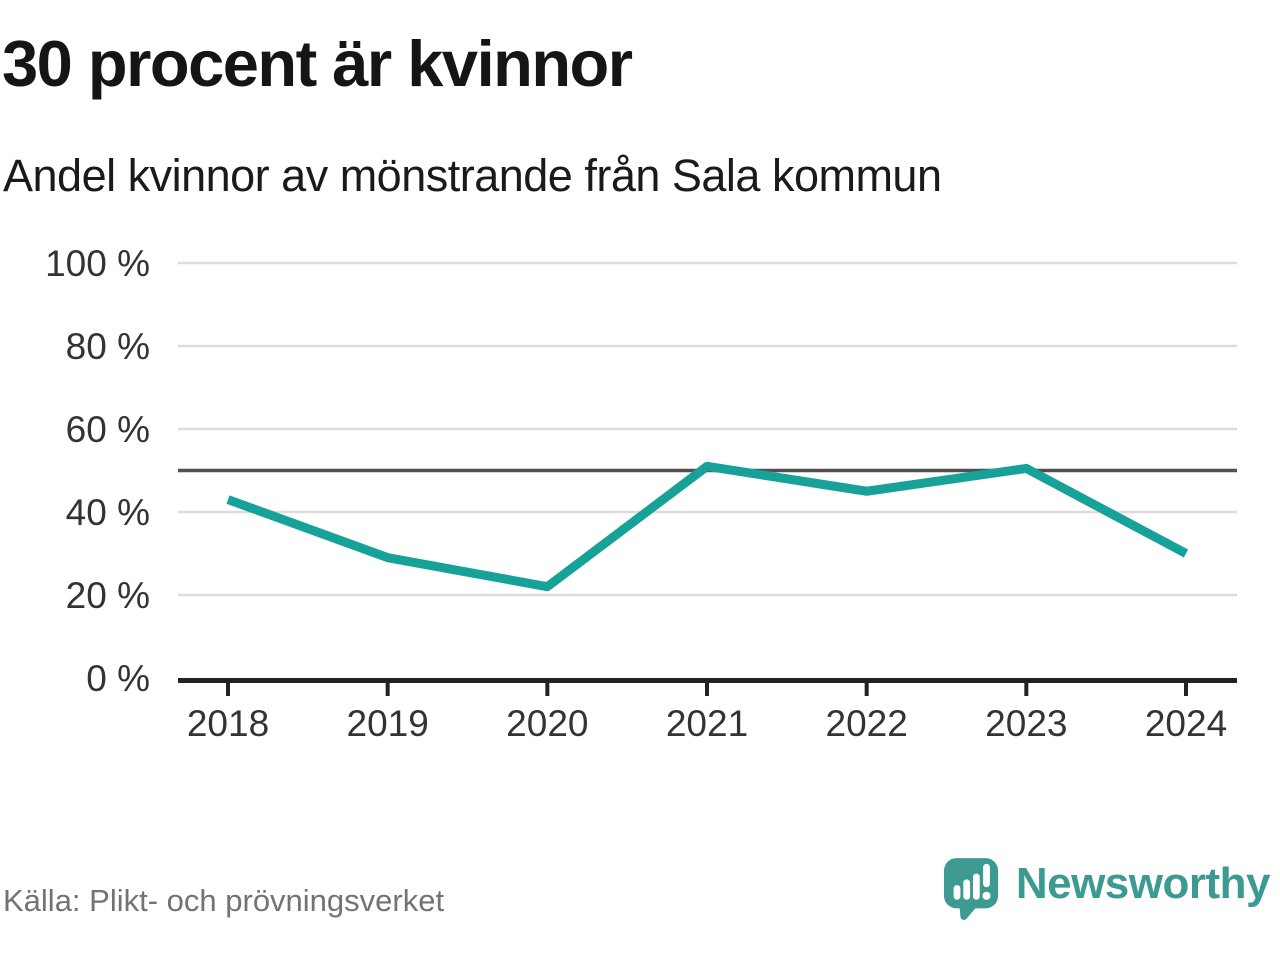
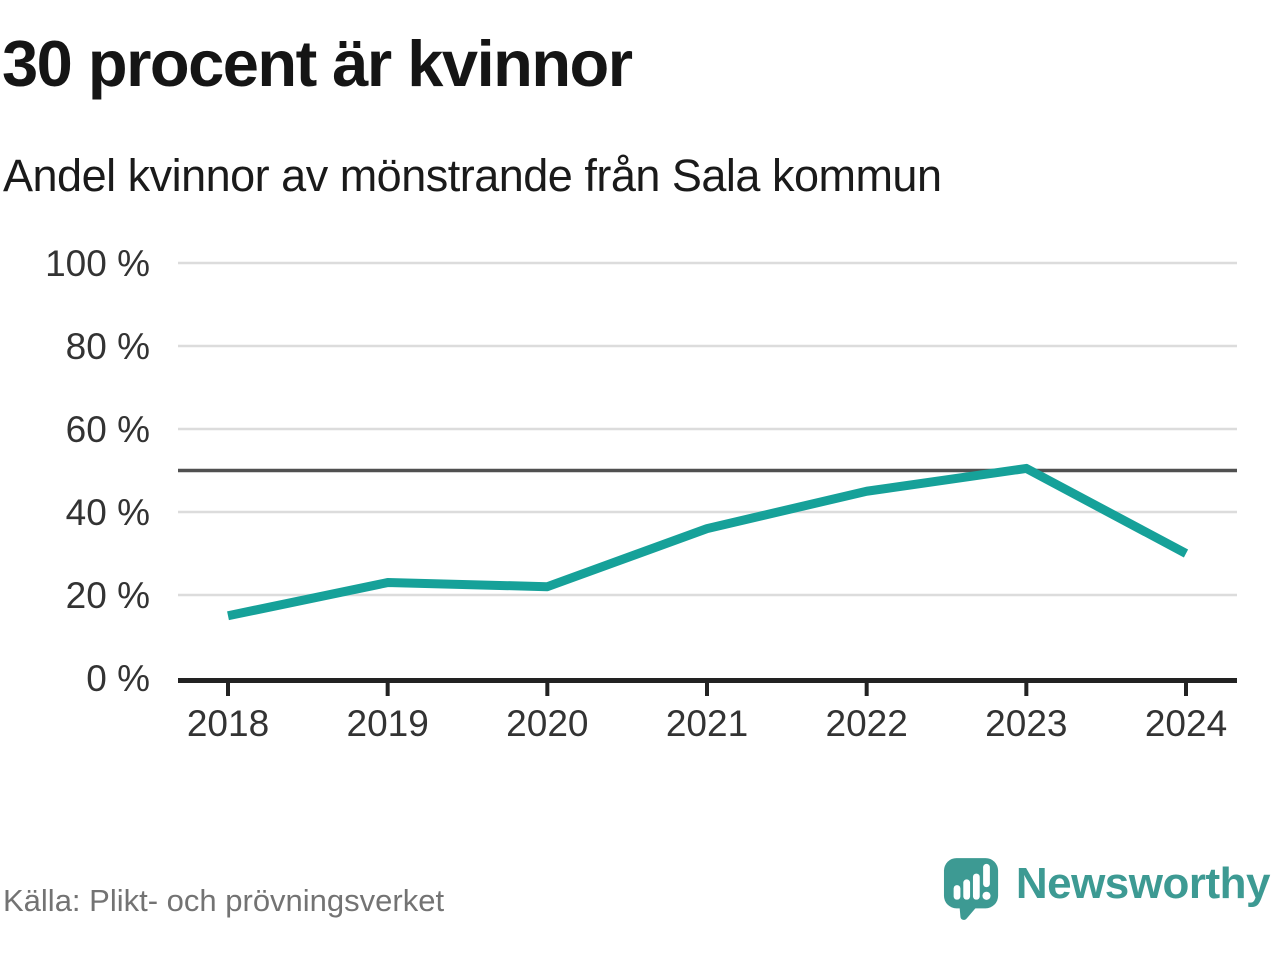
2018: 43% -> 15%
2019: 29% -> 23%
2021: 51% -> 36%
